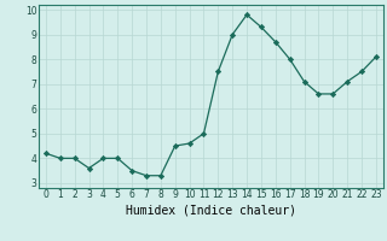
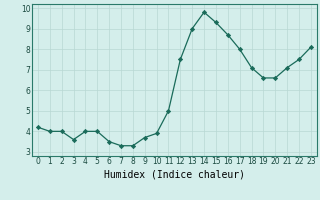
9: 4.5 -> 3.7
10: 4.6 -> 3.9
